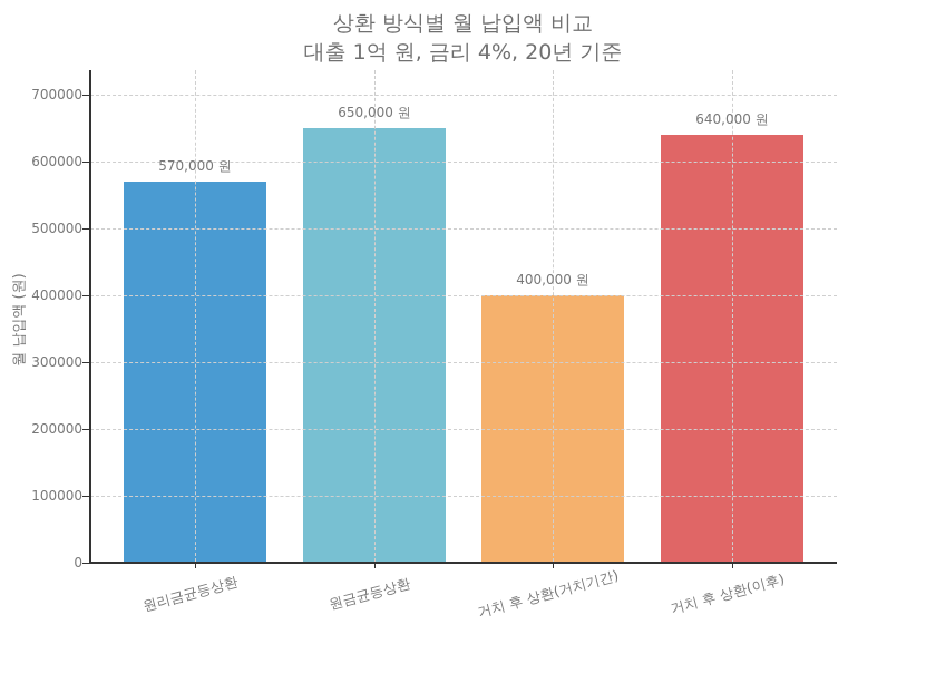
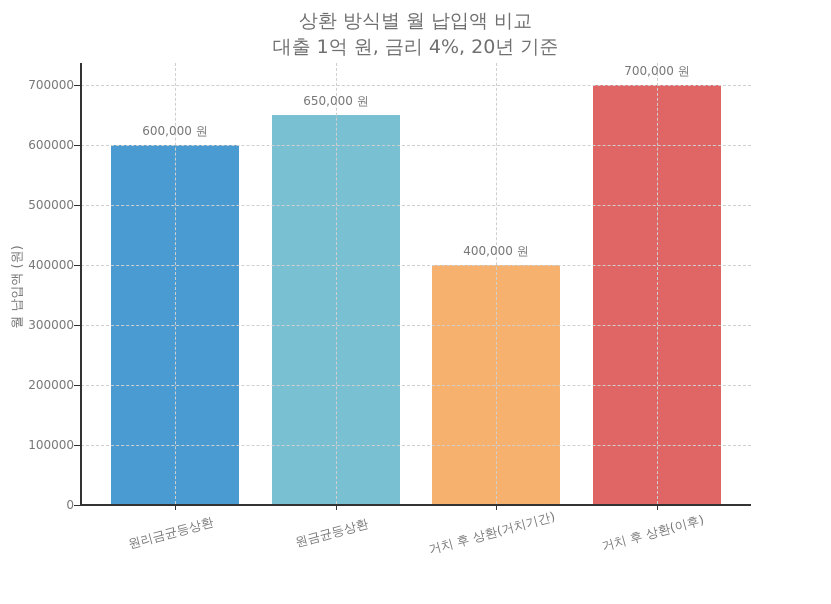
원리금균등상환: 570,000 -> 600,000
거치 후 상환(이후): 640,000 -> 700,000
